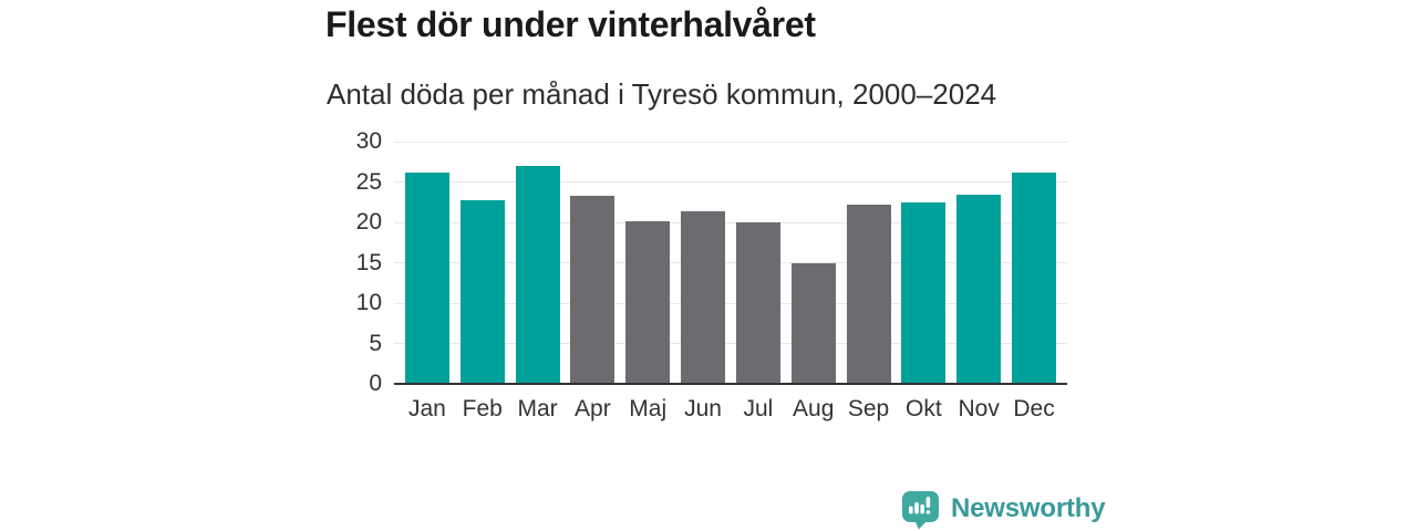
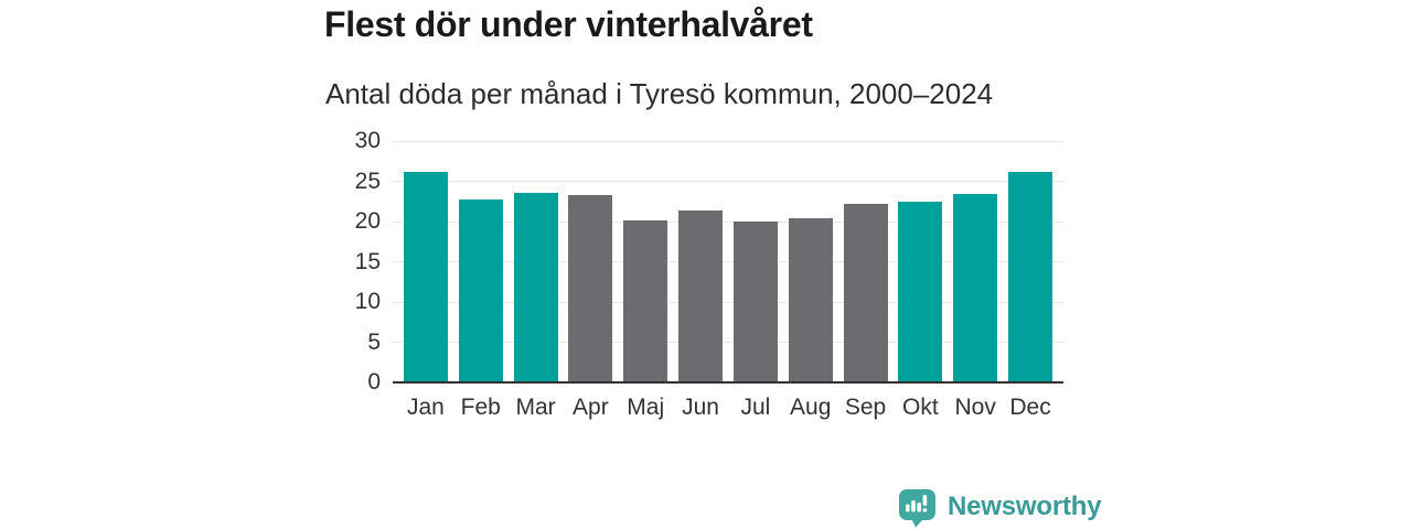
Mar: 27 -> 24
Aug: 15 -> 20
